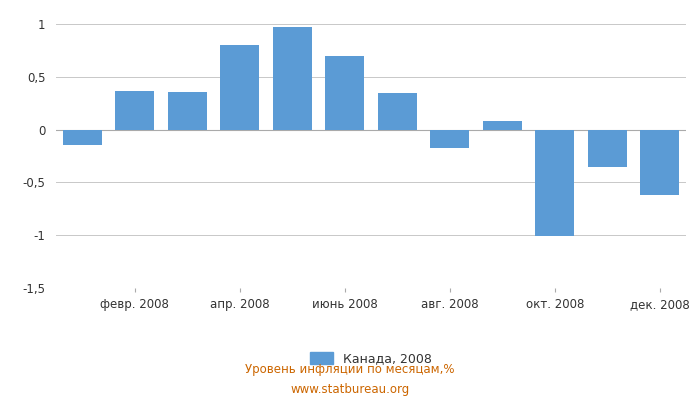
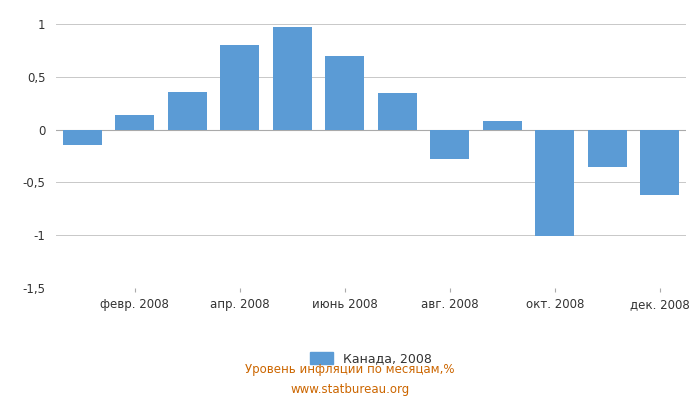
февр. 2008: 0,37 -> 0,14
авг. 2008: -0,17 -> -0,28
